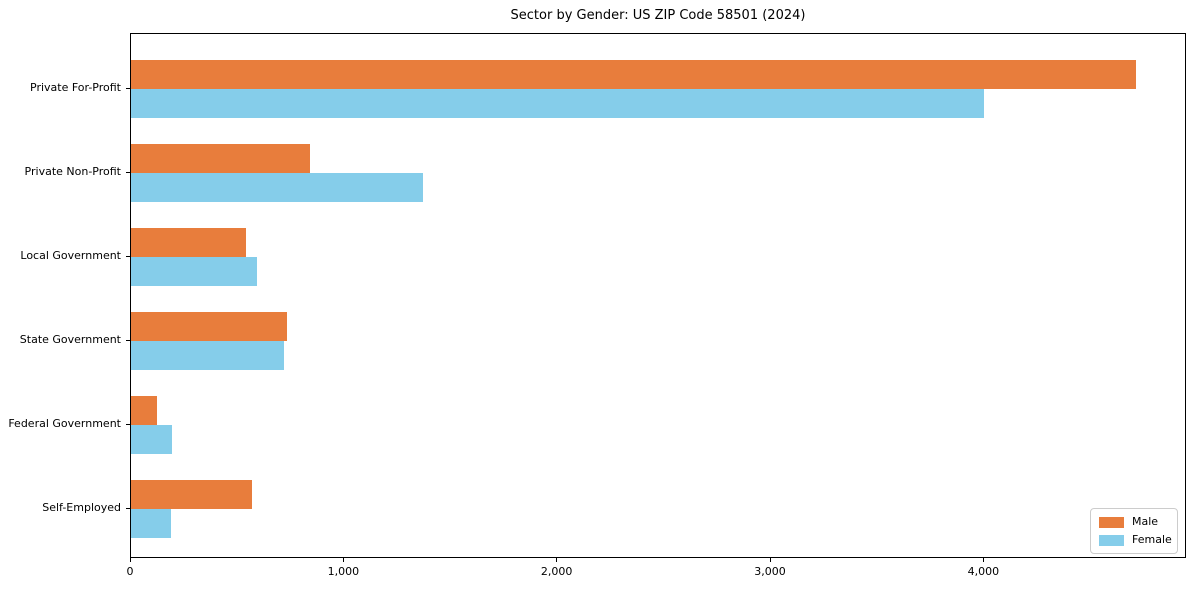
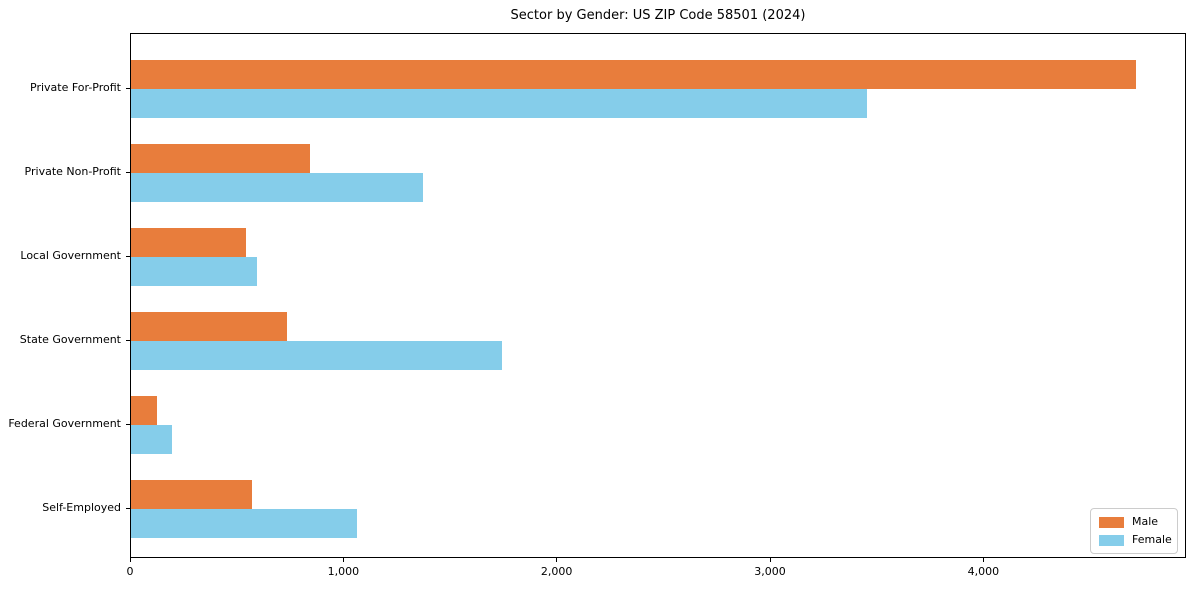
Female/Private For-Profit: 4000 -> 3450
Female/State Government: 720 -> 1740
Female/Self-Employed: 180 -> 1060
